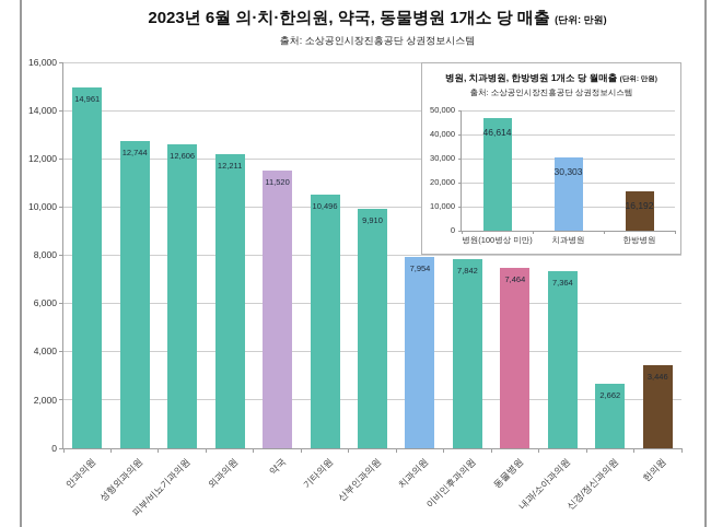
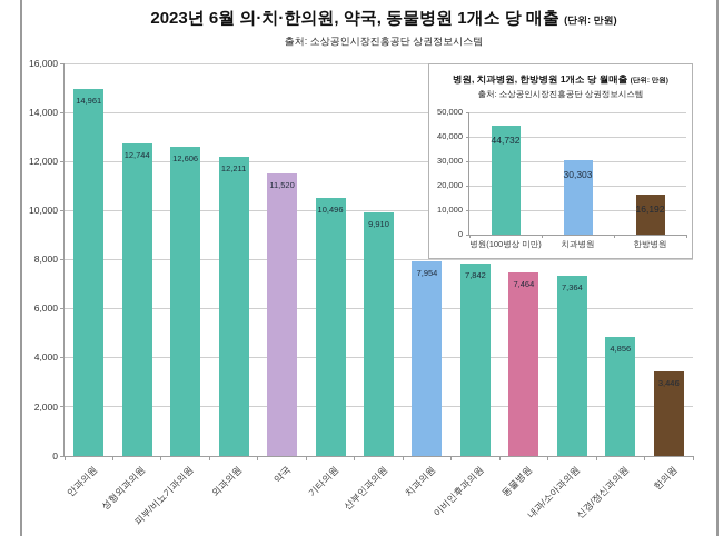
2023년 6월 의·치·한의원, 약국, 동물병원 1개소 당 매출/신경/정신과의원: 2,662 -> 4,856
병원, 치과병원, 한방병원 1개소 당 월매출/병원(100병상 미만): 46,614 -> 44,732
